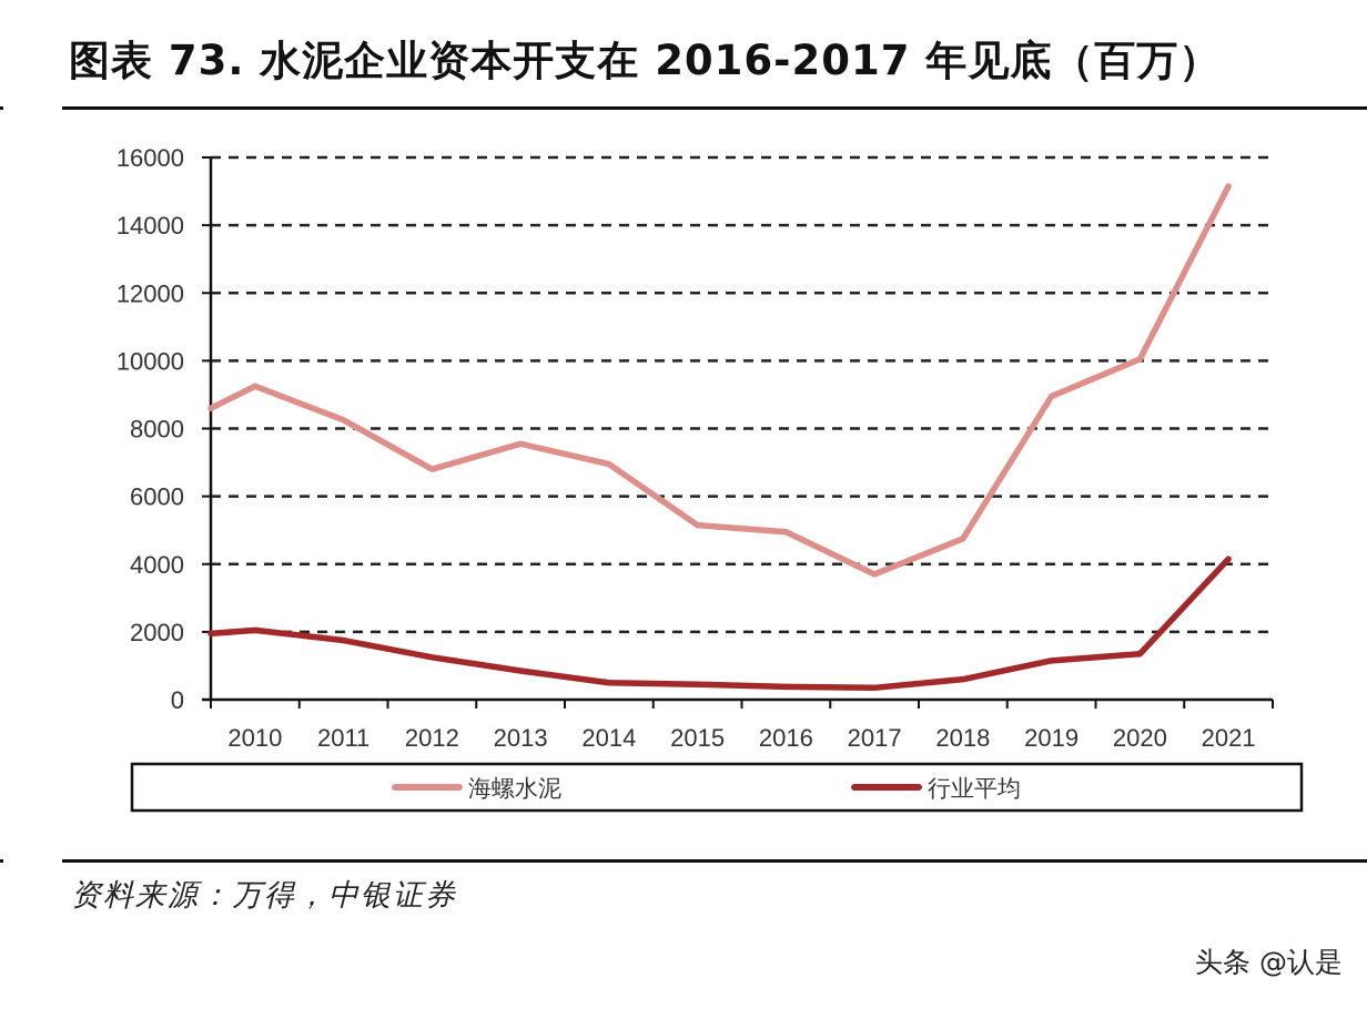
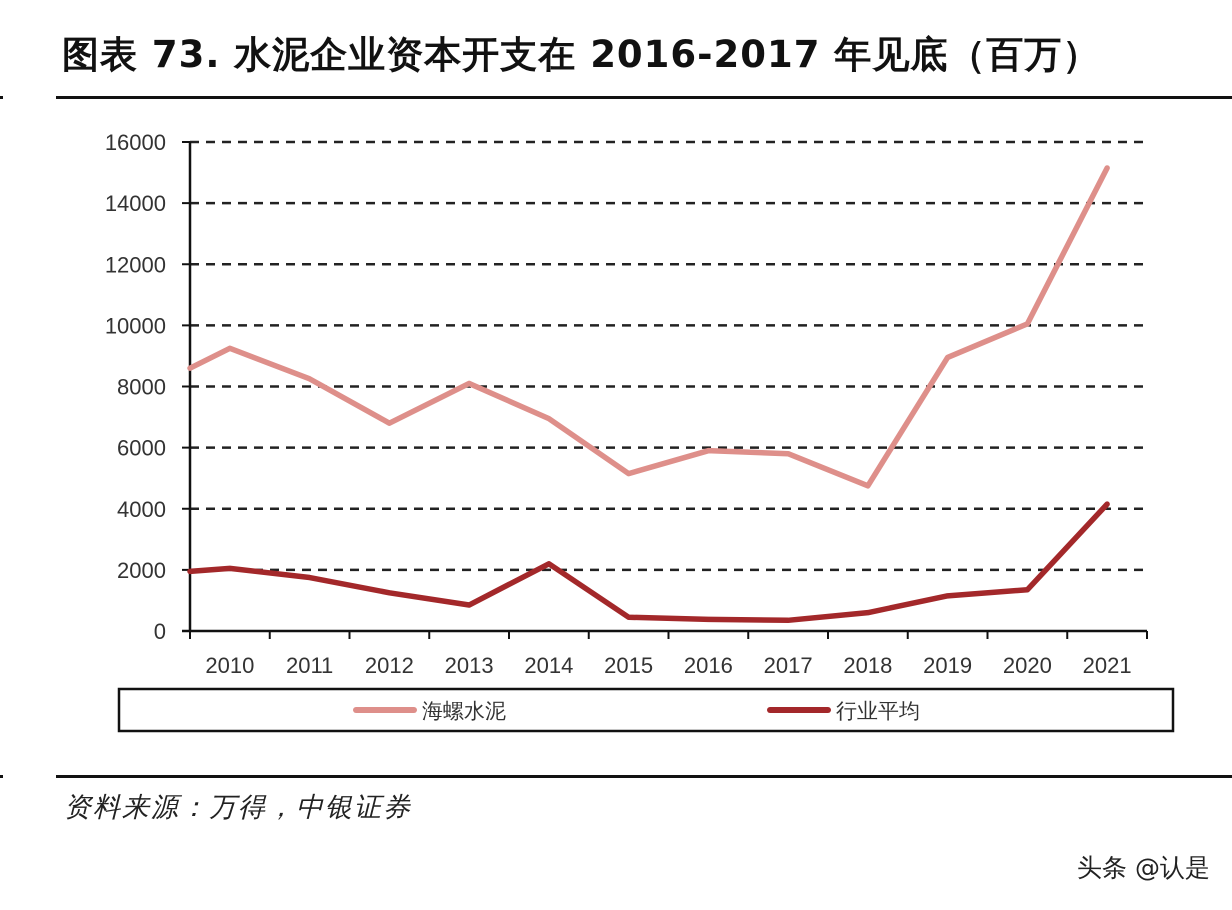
海螺水泥/2013: 7600 -> 8100
行业平均/2014: 500 -> 2200
海螺水泥/2016: 5000 -> 5900
海螺水泥/2017: 3700 -> 5800
